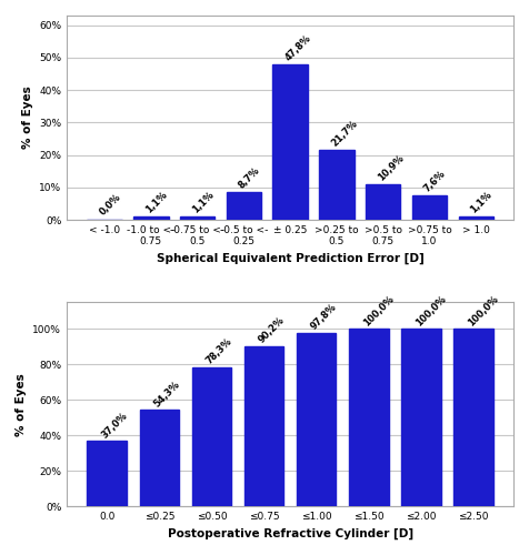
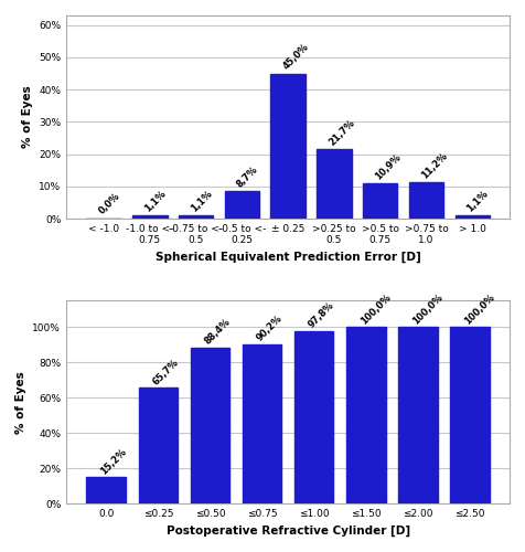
± 0.25: 47,8% -> 45,0%
>0.75 to 1.0: 7,6% -> 11,2%
0.0: 37,0% -> 15,2%
≤0.25: 54,3% -> 65,7%
≤0.50: 78,3% -> 88,4%
